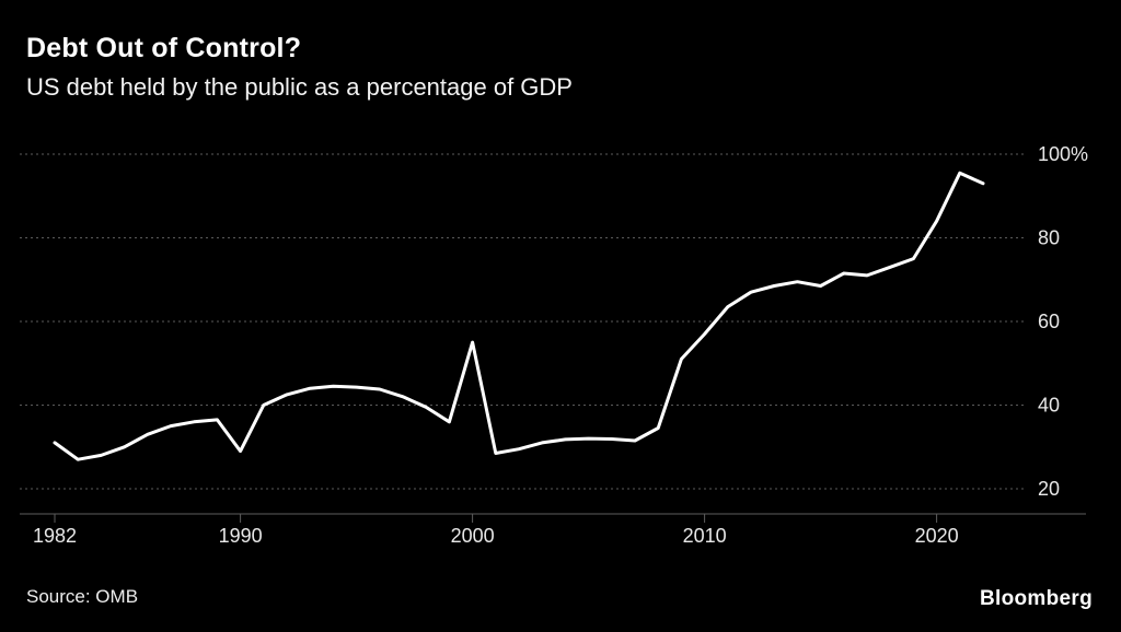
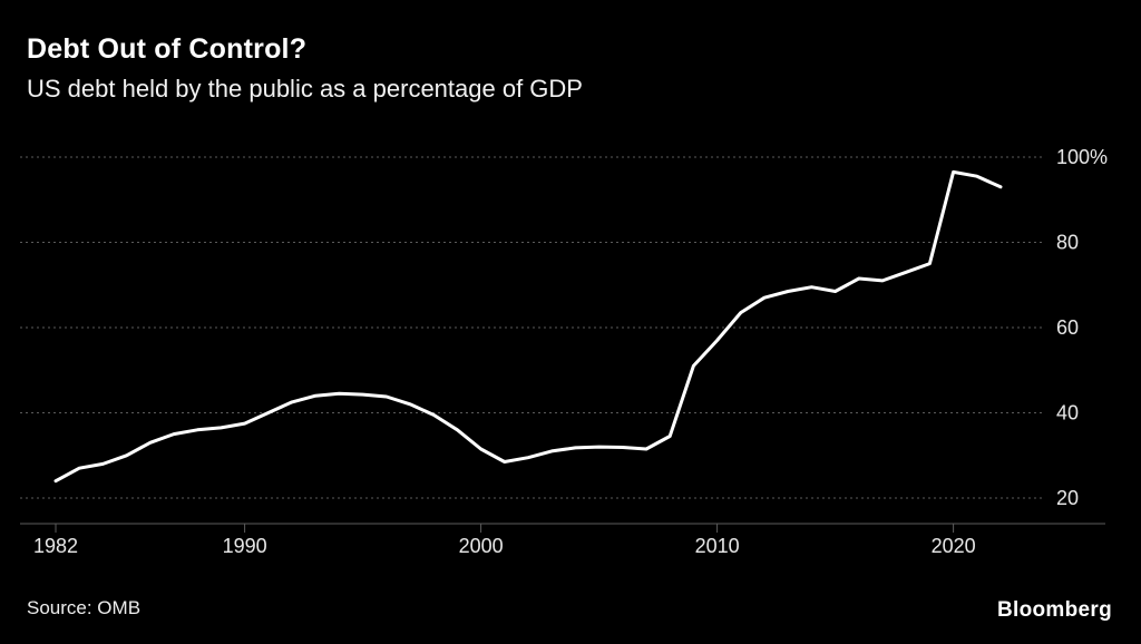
1982: 31% -> 24%
1990: 29% -> 38%
2000: 55% -> 32%
2020: 84% -> 96%
